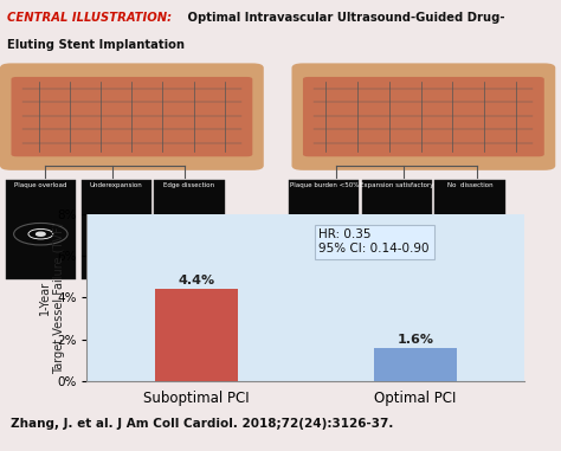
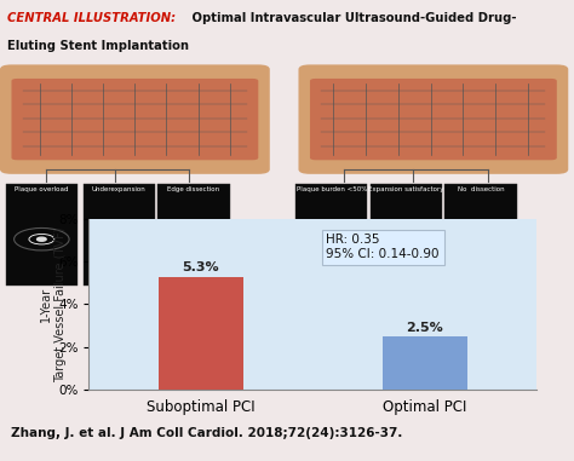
Suboptimal PCI: 4.4% -> 5.3%
Optimal PCI: 1.6% -> 2.5%
